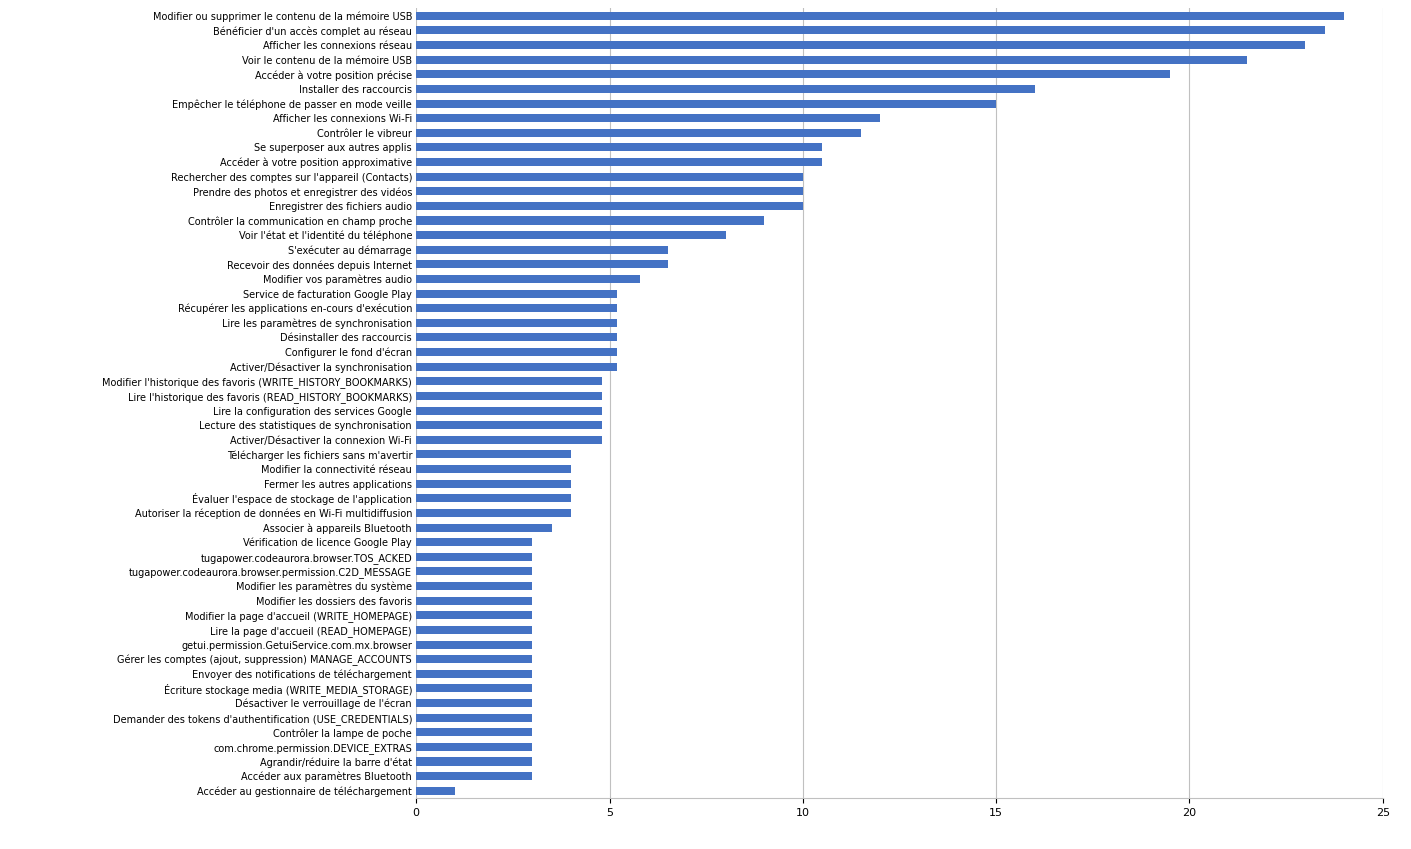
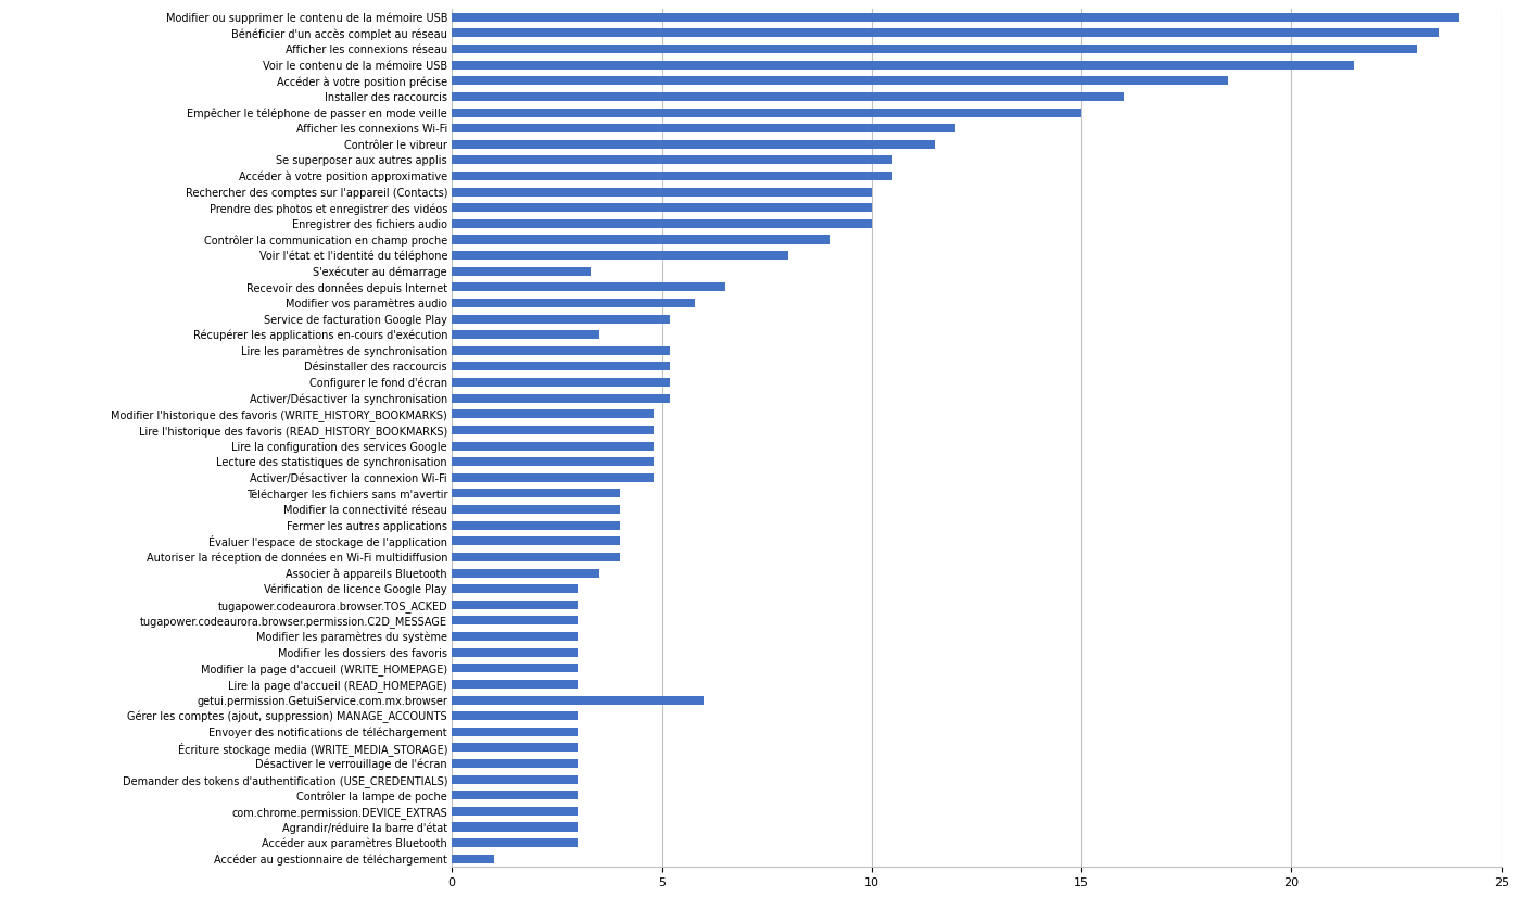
Accéder à votre position précise: 19.5 -> 18.5
S'exécuter au démarrage: 6.5 -> 3.3
Récupérer les applications en-cours d'exécution: 5.2 -> 3.5
getui.permission.GetuiService.com.mx.browser: 3.0 -> 6.0
